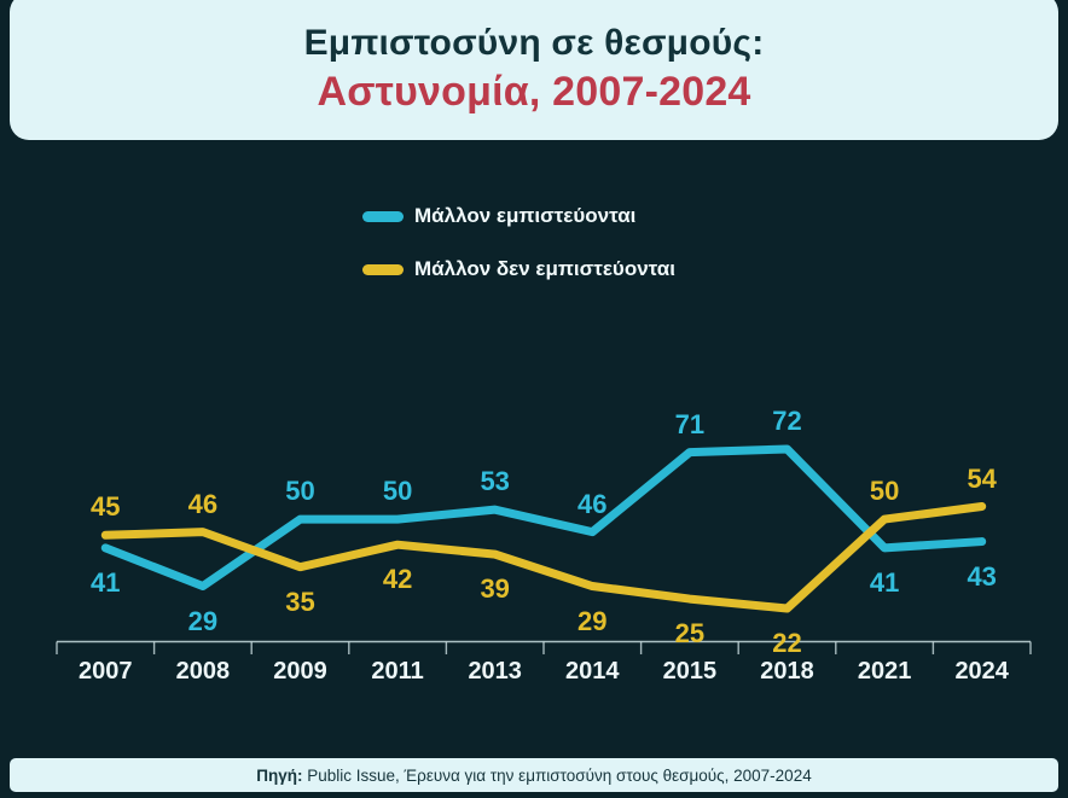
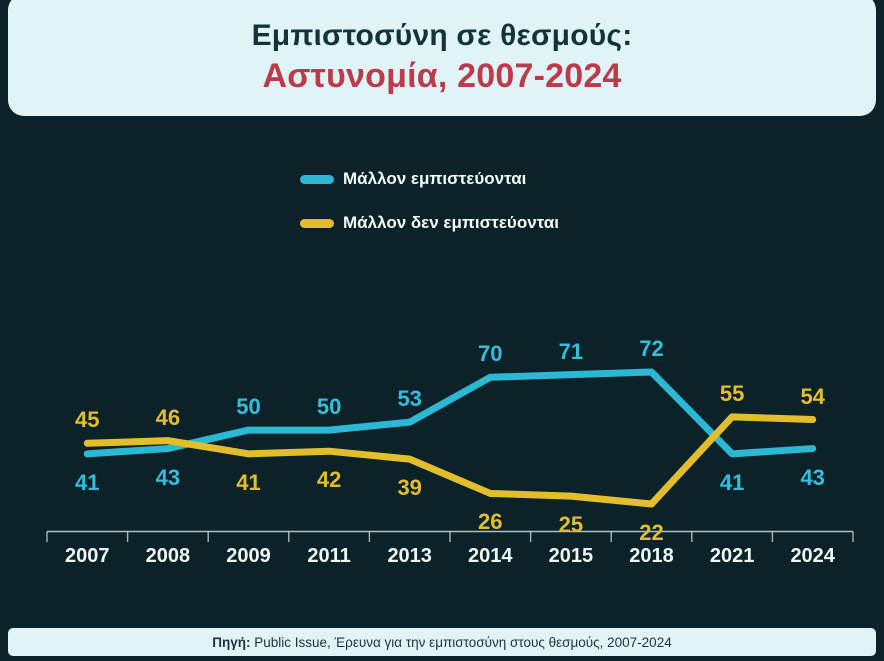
Μάλλον εμπιστεύονται/2008: 29 -> 43
Μάλλον δεν εμπιστεύονται/2009: 35 -> 41
Μάλλον εμπιστεύονται/2014: 46 -> 70
Μάλλον δεν εμπιστεύονται/2014: 29 -> 26
Μάλλον δεν εμπιστεύονται/2021: 50 -> 55
